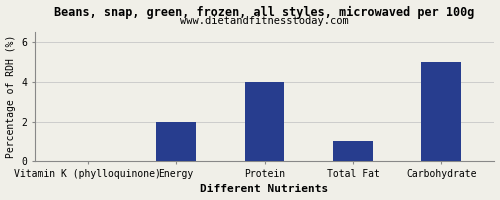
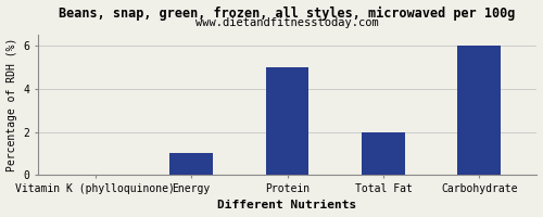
Energy: 2 -> 1
Protein: 4 -> 5
Total Fat: 1 -> 2
Carbohydrate: 5 -> 6
